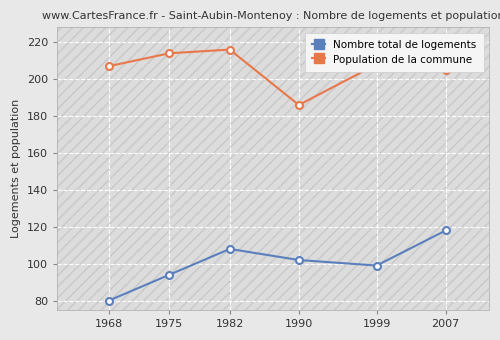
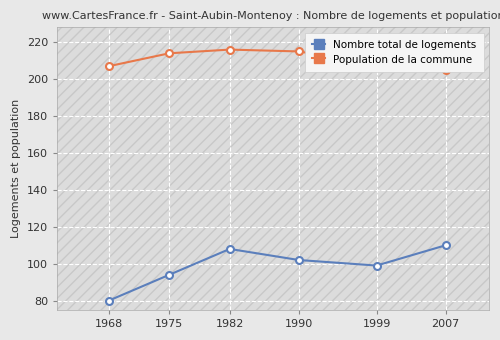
Population de la commune/1990: 186 -> 215
Nombre total de logements/2007: 118 -> 110
